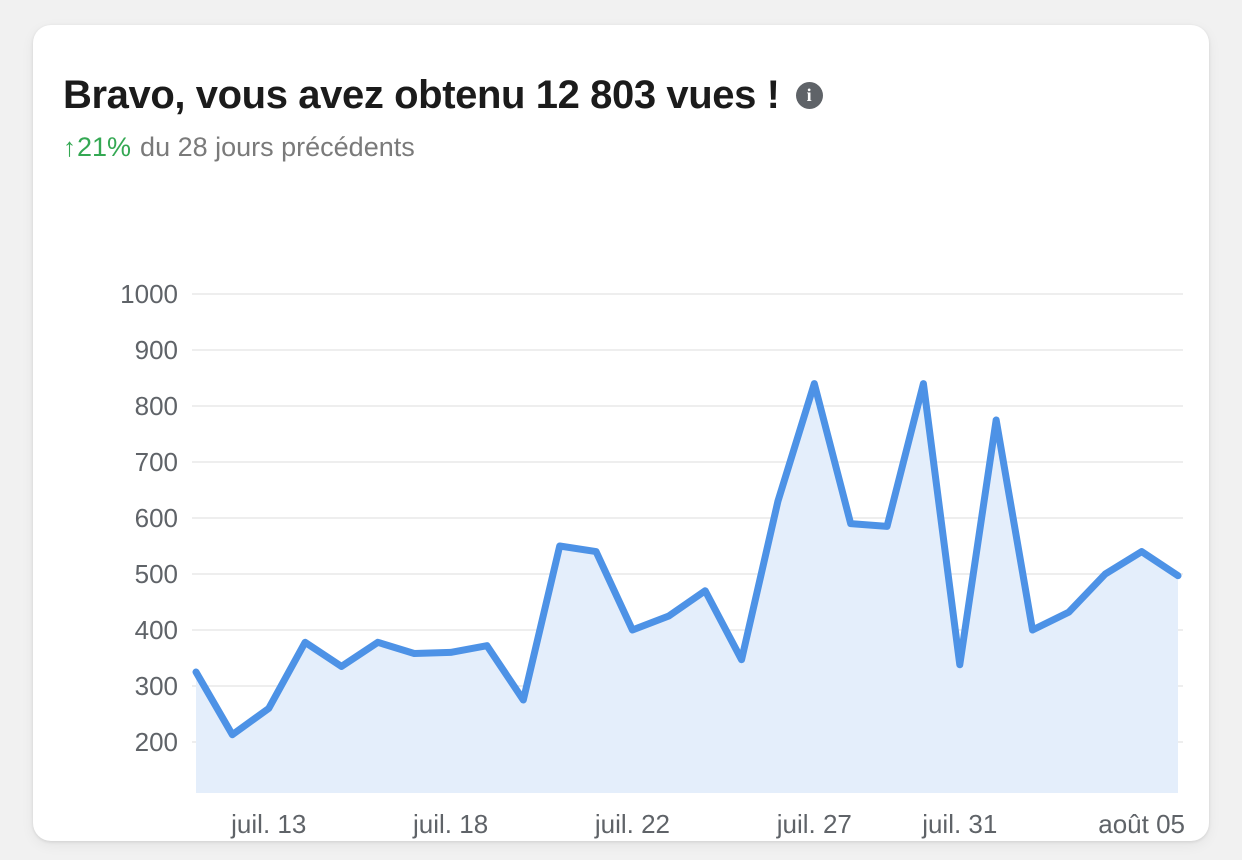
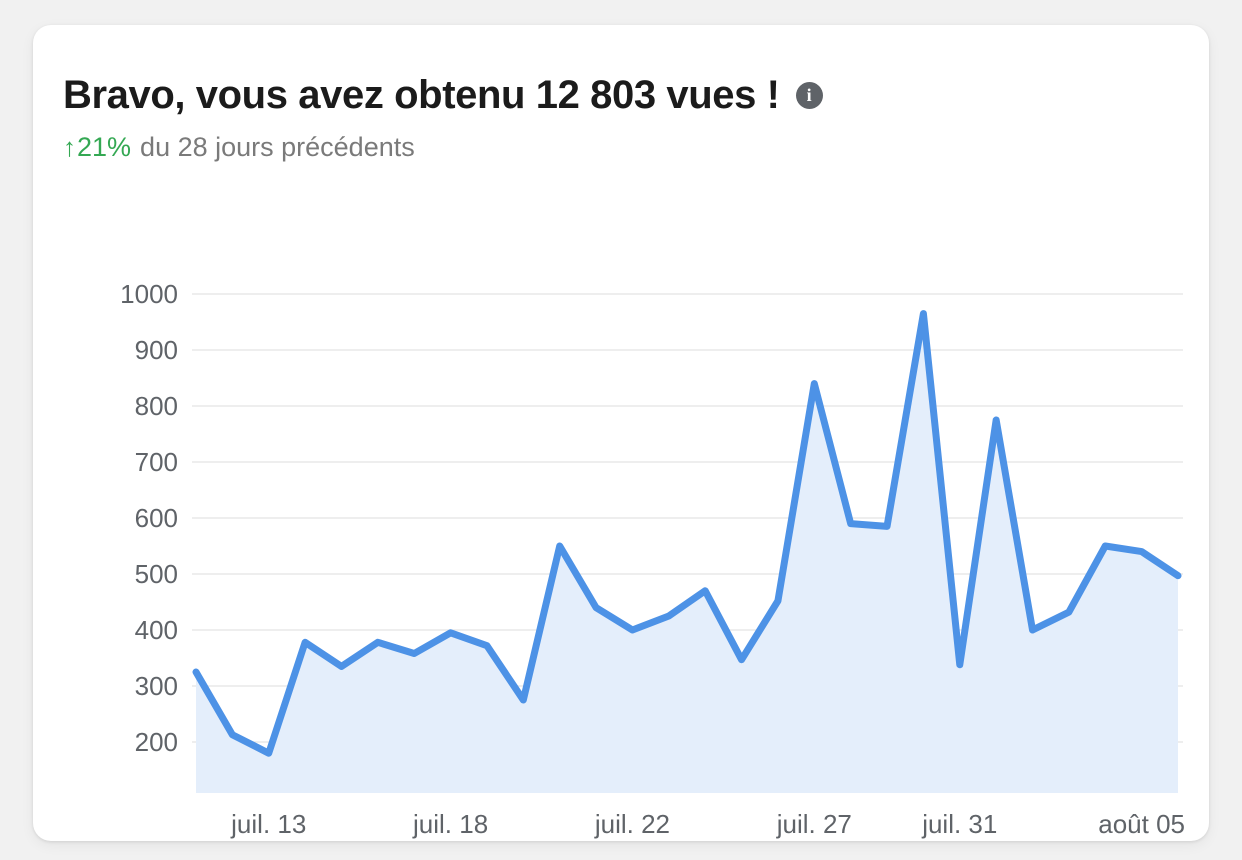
juil. 13: 260 -> 180
juil. 18: 360 -> 400
juil. 22: 540 -> 440
juil. 27: 630 -> 450
juil. 31: 840 -> 960
août 05: 500 -> 550
